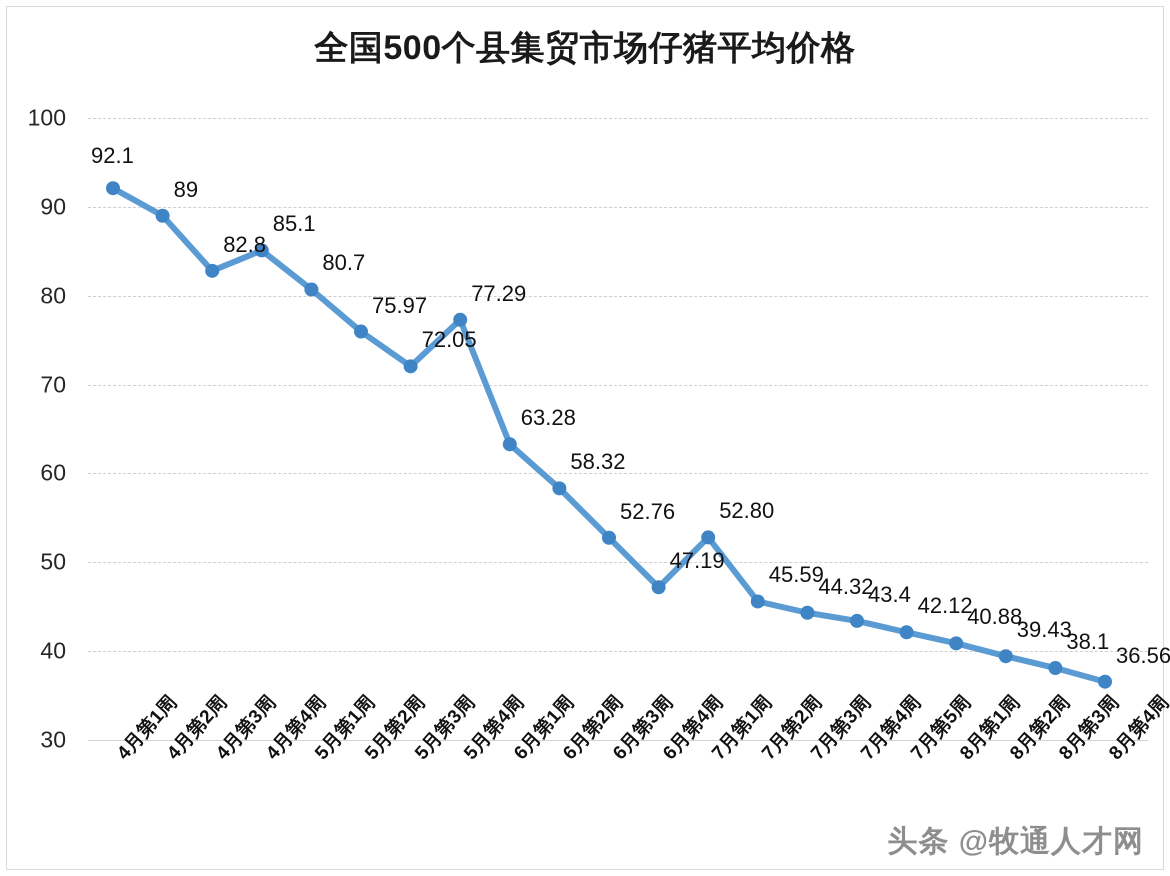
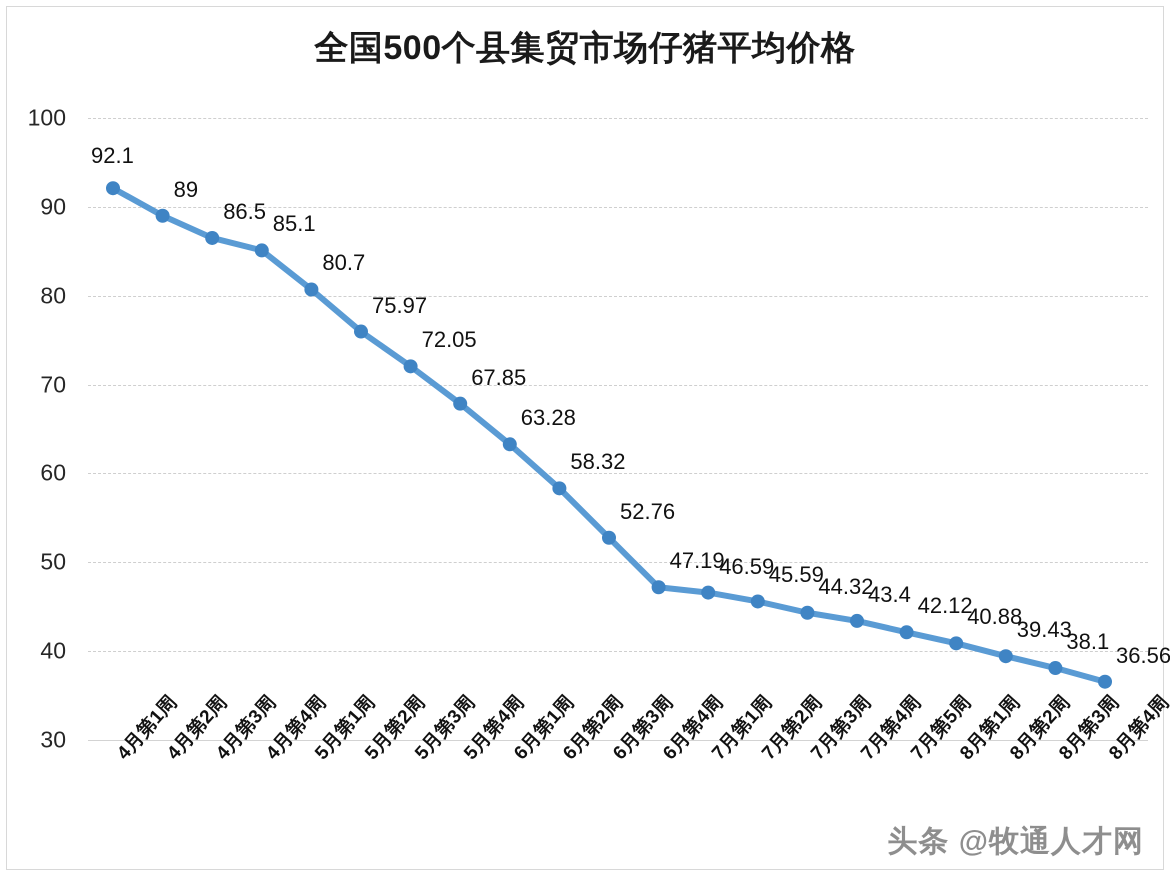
4月第3周: 82.8 -> 86.5
5月第4周: 77.29 -> 67.85
7月第1周: 52.80 -> 46.59
